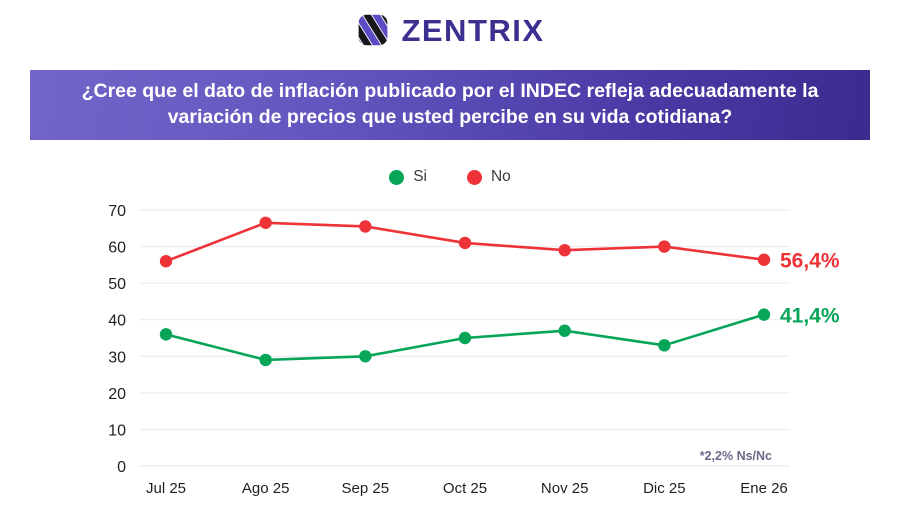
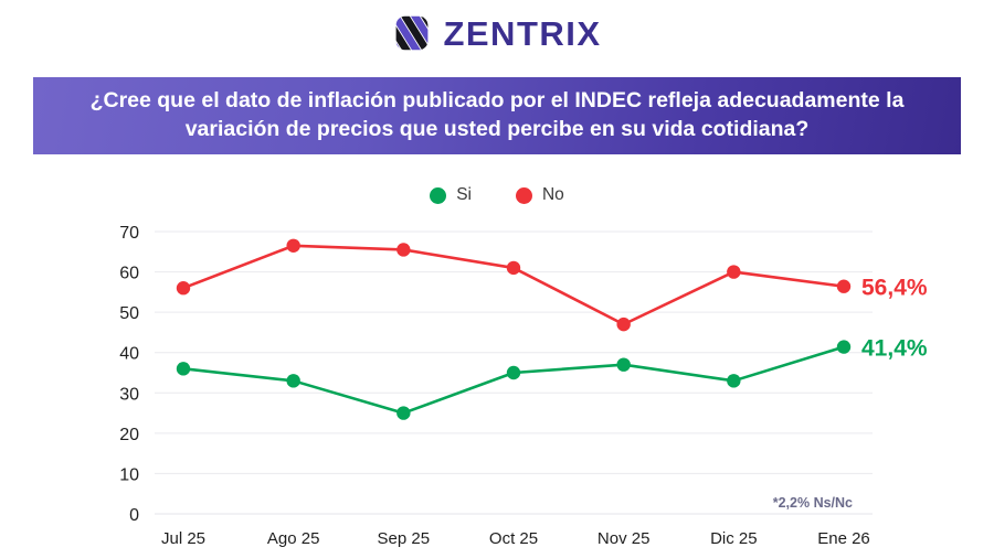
Si/Ago 25: 29 -> 33
Si/Sep 25: 30 -> 25
No/Nov 25: 59 -> 47
